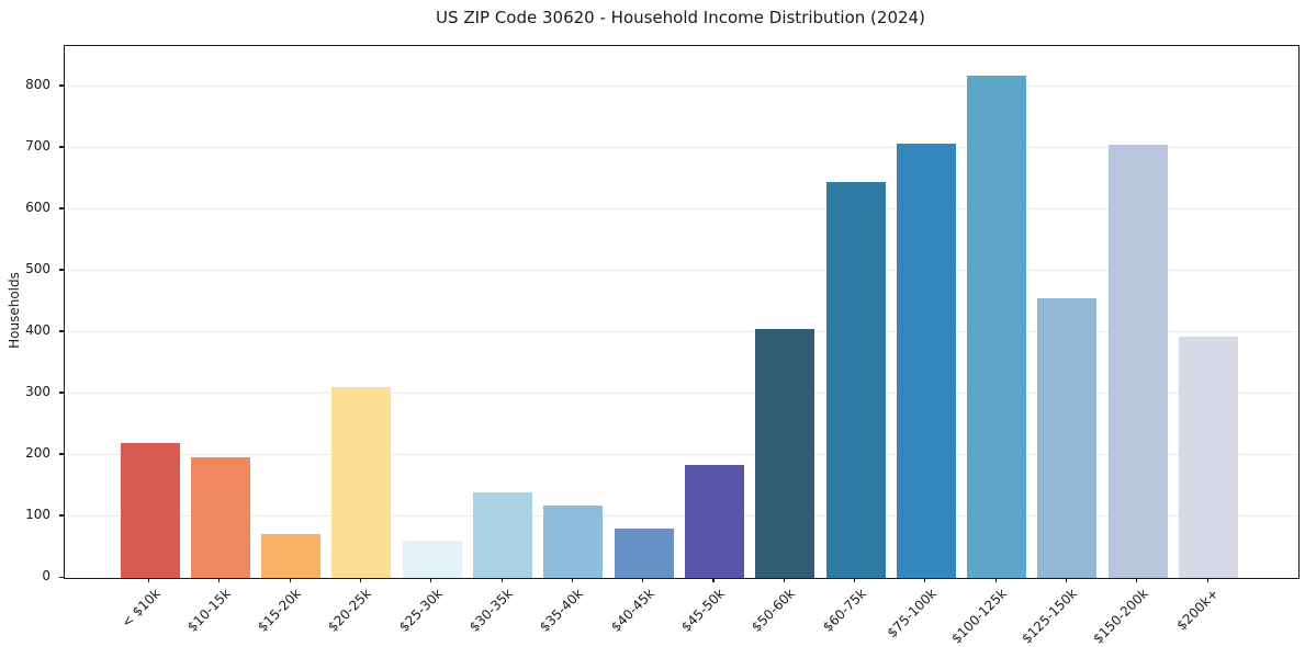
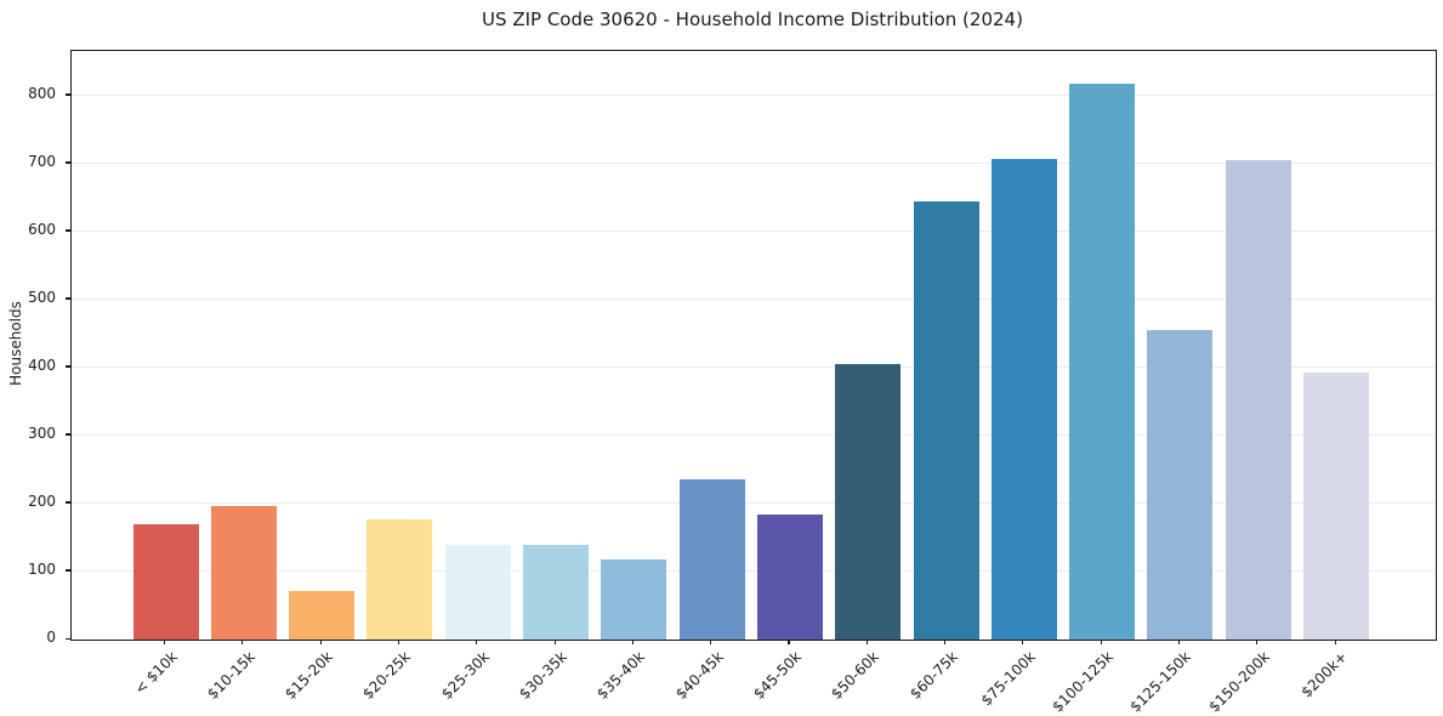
< $10k: 220 -> 170
$20-25k: 310 -> 180
$25-30k: 60 -> 140
$40-45k: 80 -> 240
